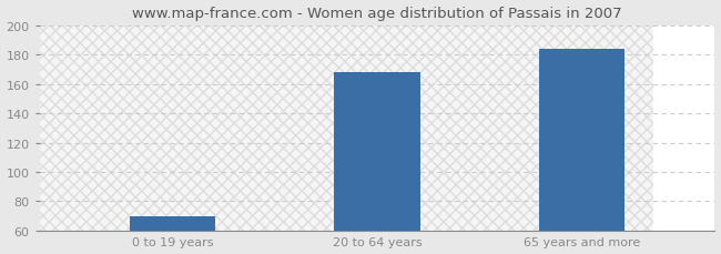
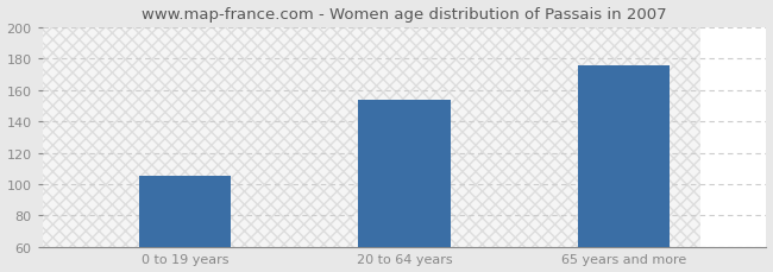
0 to 19 years: 70 -> 105
20 to 64 years: 168 -> 154
65 years and more: 184 -> 176
